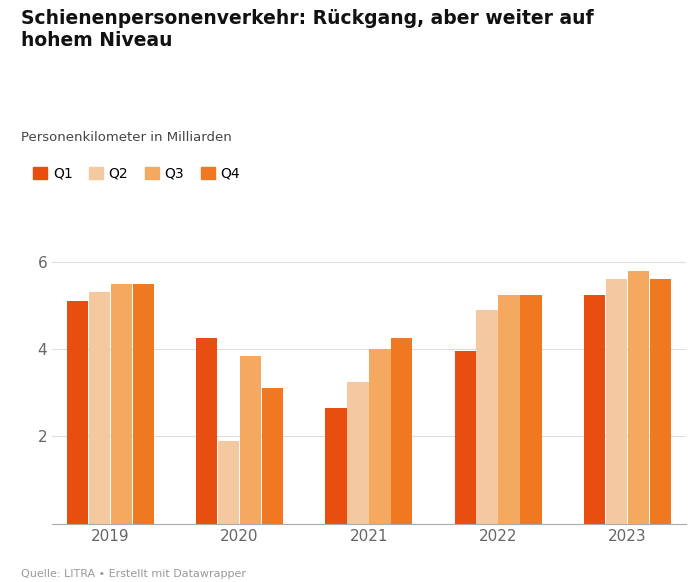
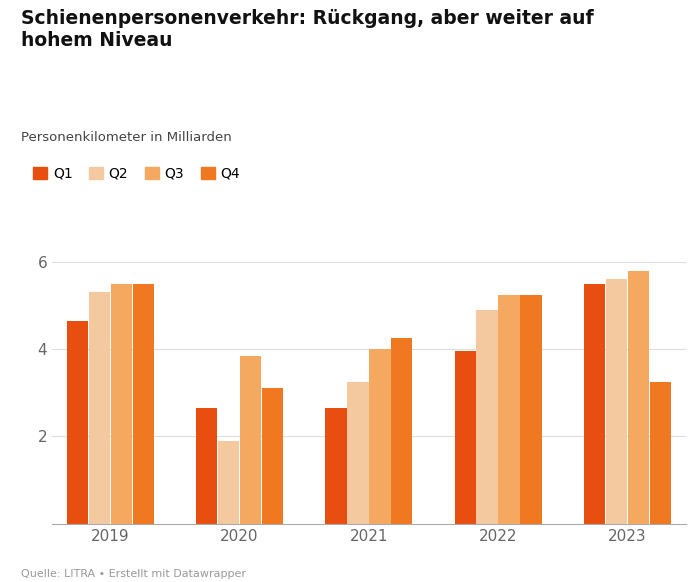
Q1/2019: 5.10 -> 4.65
Q1/2020: 4.25 -> 2.65
Q1/2023: 5.25 -> 5.50
Q4/2023: 5.60 -> 3.25
